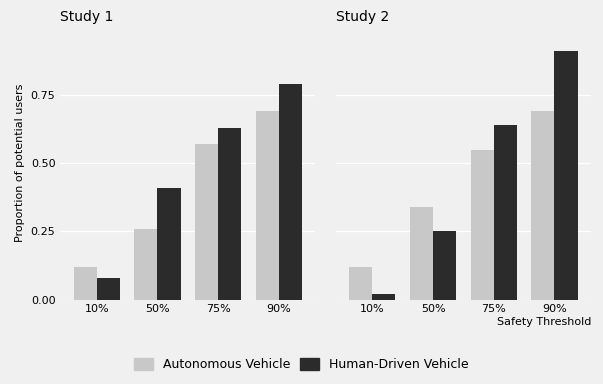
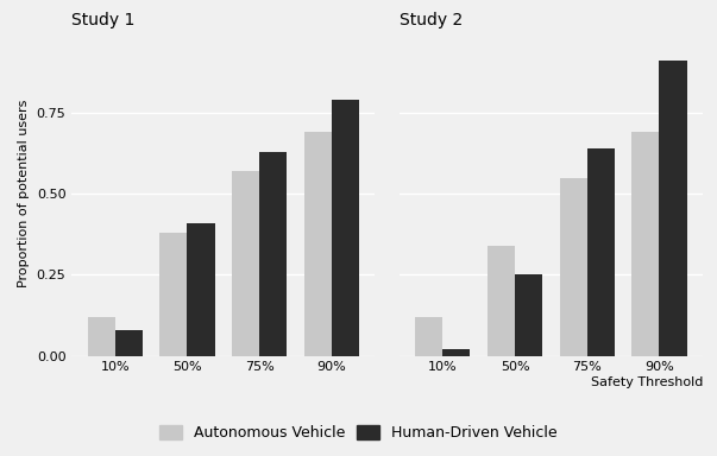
Study 1/Autonomous Vehicle/50%: 0.26 -> 0.38
